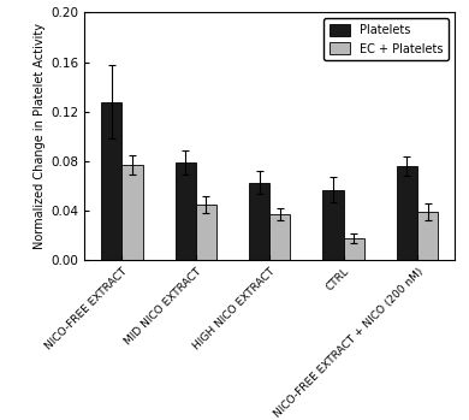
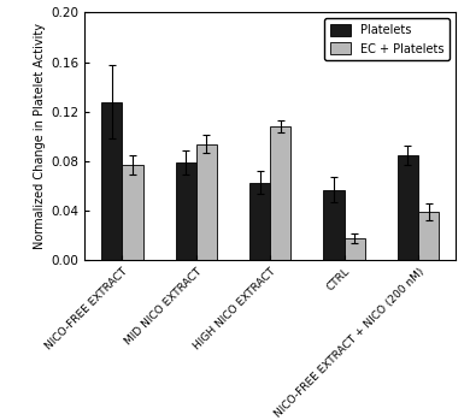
EC + Platelets/MID NICO EXTRACT: 0.045 -> 0.094
EC + Platelets/HIGH NICO EXTRACT: 0.037 -> 0.108
Platelets/NICO-FREE EXTRACT + NICO (200 nM): 0.076 -> 0.085
